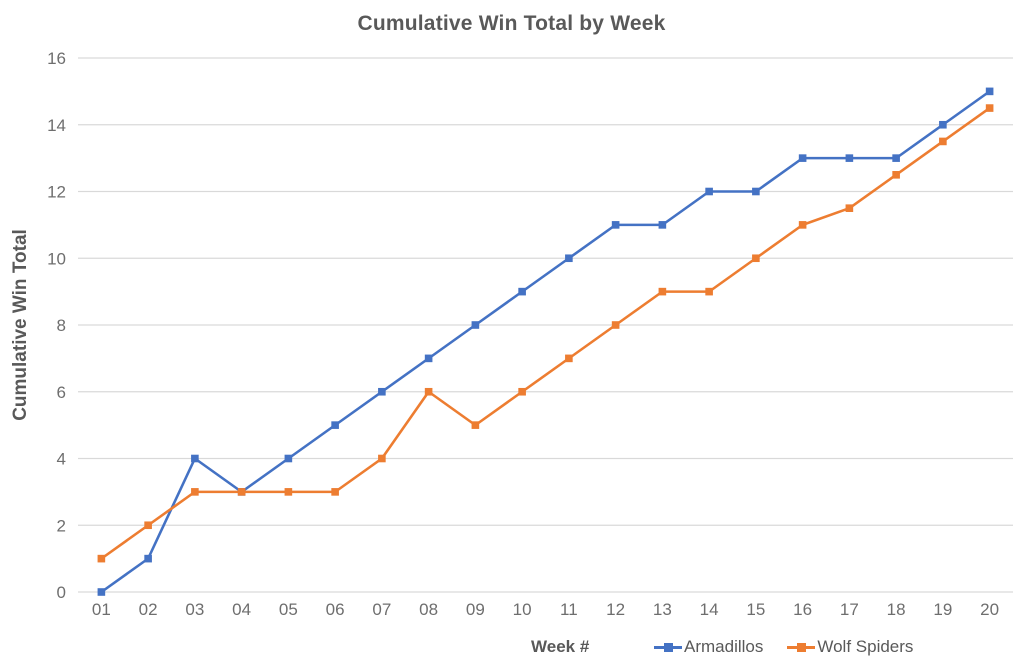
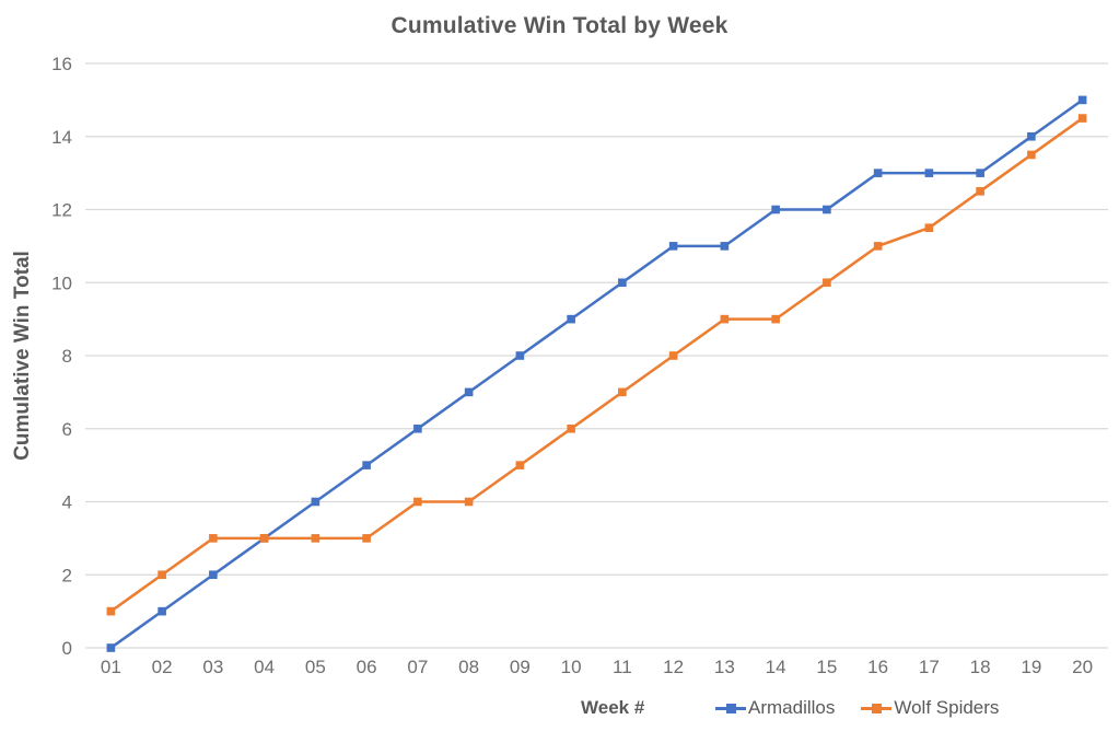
Armadillos/03: 4 -> 2
Wolf Spiders/08: 6.0 -> 4.0
